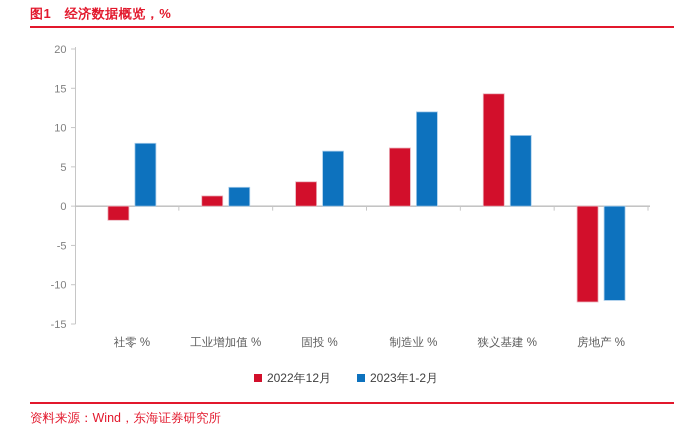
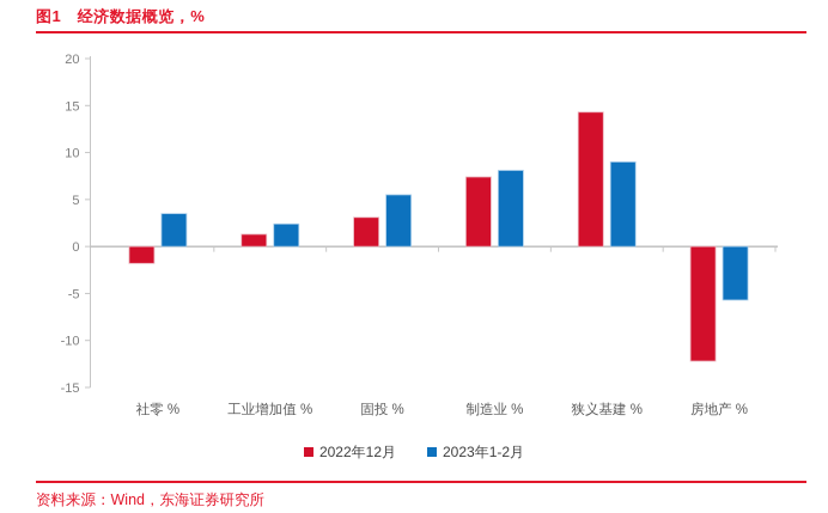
2023年1-2月/社零 %: 8 -> 4
2023年1-2月/固投 %: 7 -> 6
2023年1-2月/制造业 %: 12 -> 8
2023年1-2月/房地产 %: -12 -> -6
